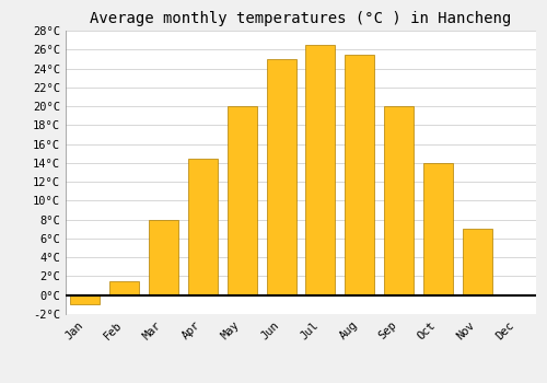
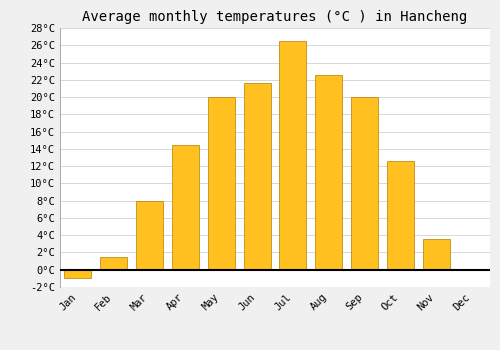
Jun: 25.0°C -> 21.6°C
Aug: 25.5°C -> 22.6°C
Oct: 14.0°C -> 12.6°C
Nov: 7.0°C -> 3.6°C
